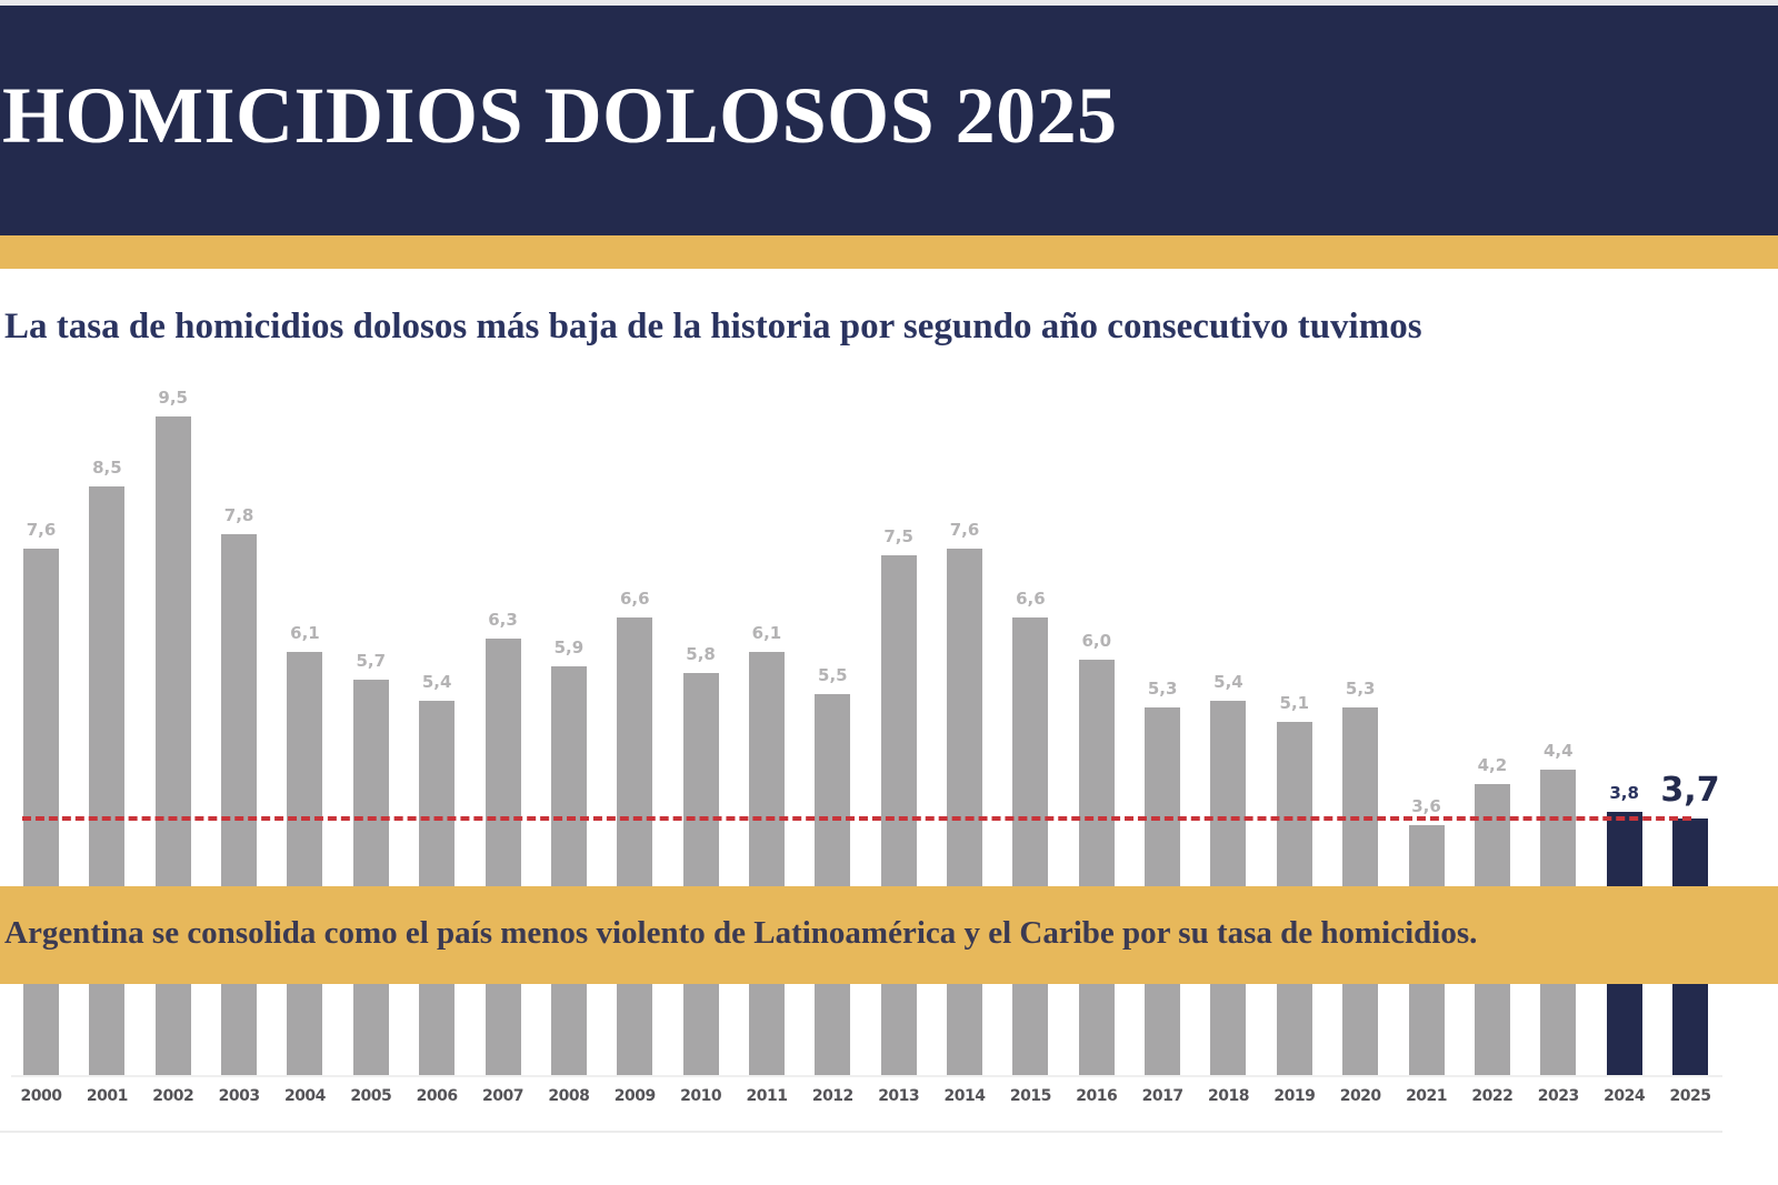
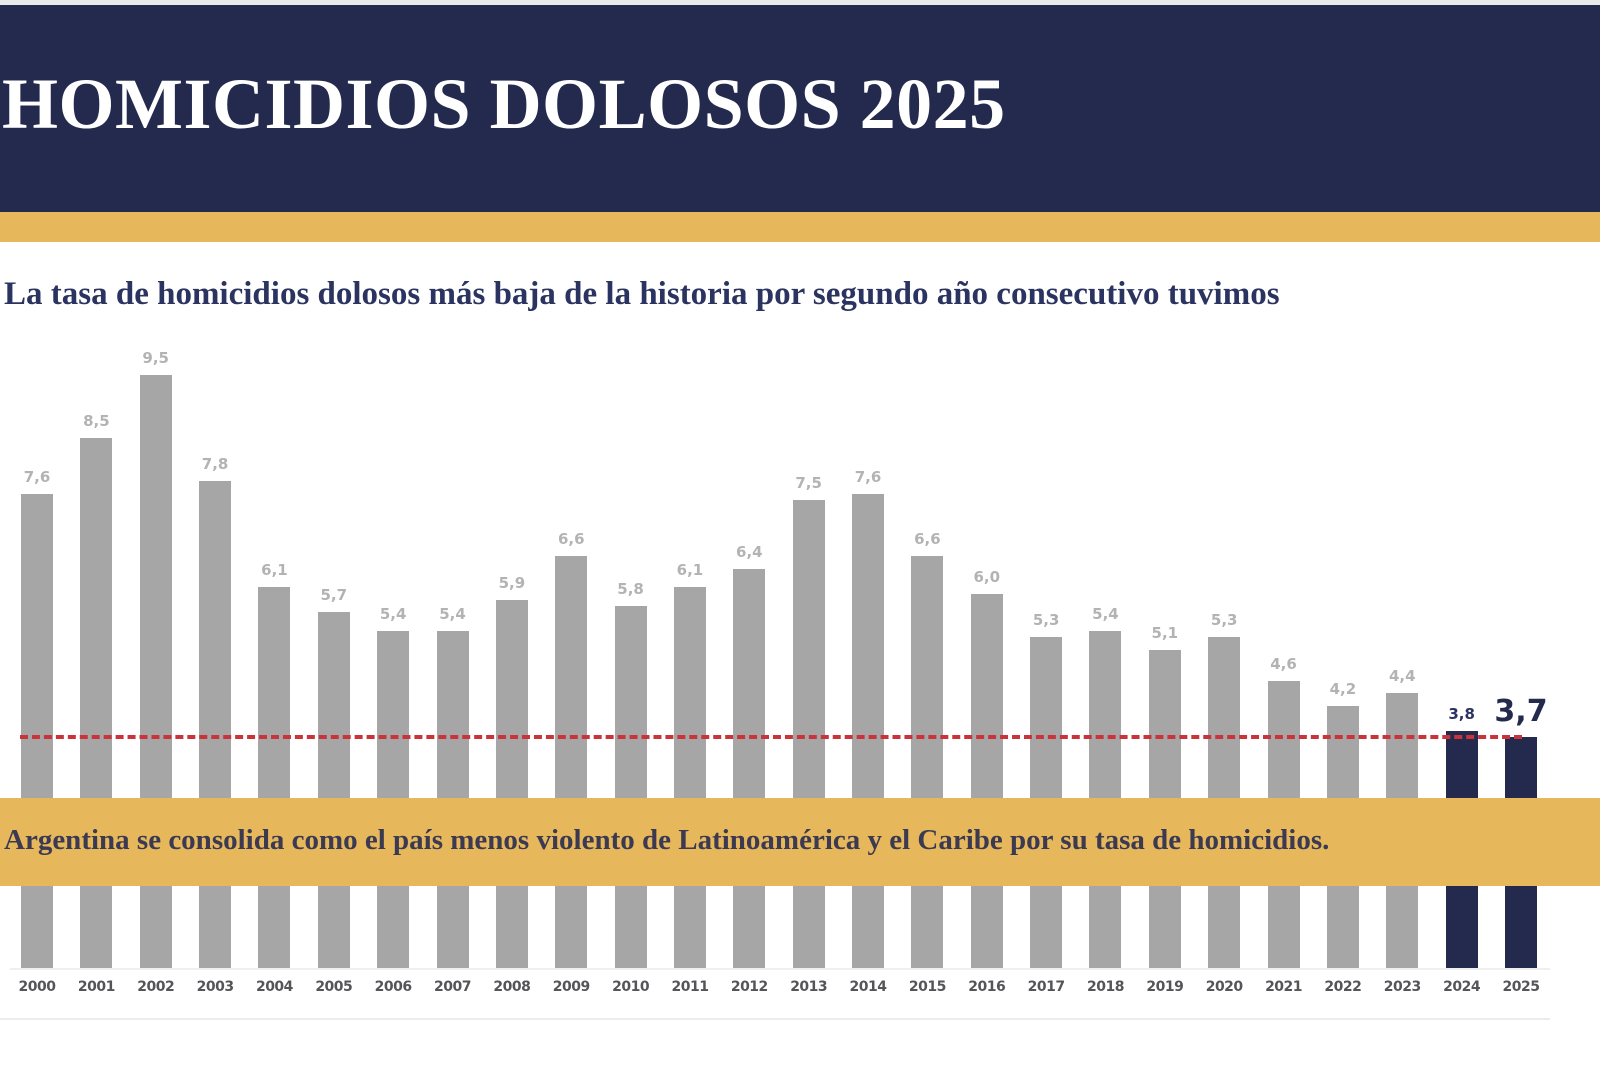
2007: 6,3 -> 5,4
2012: 5,5 -> 6,4
2021: 3,6 -> 4,6
